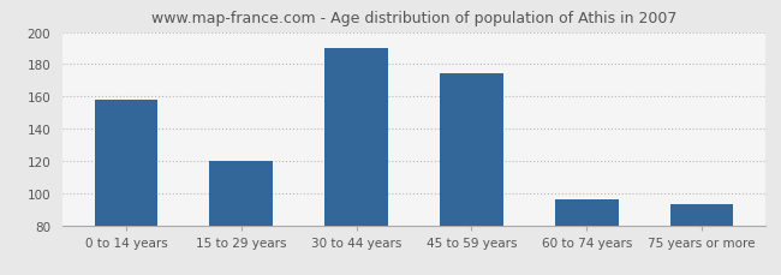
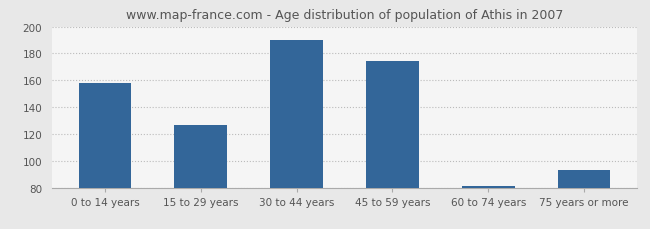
15 to 29 years: 120 -> 127
60 to 74 years: 96 -> 81
